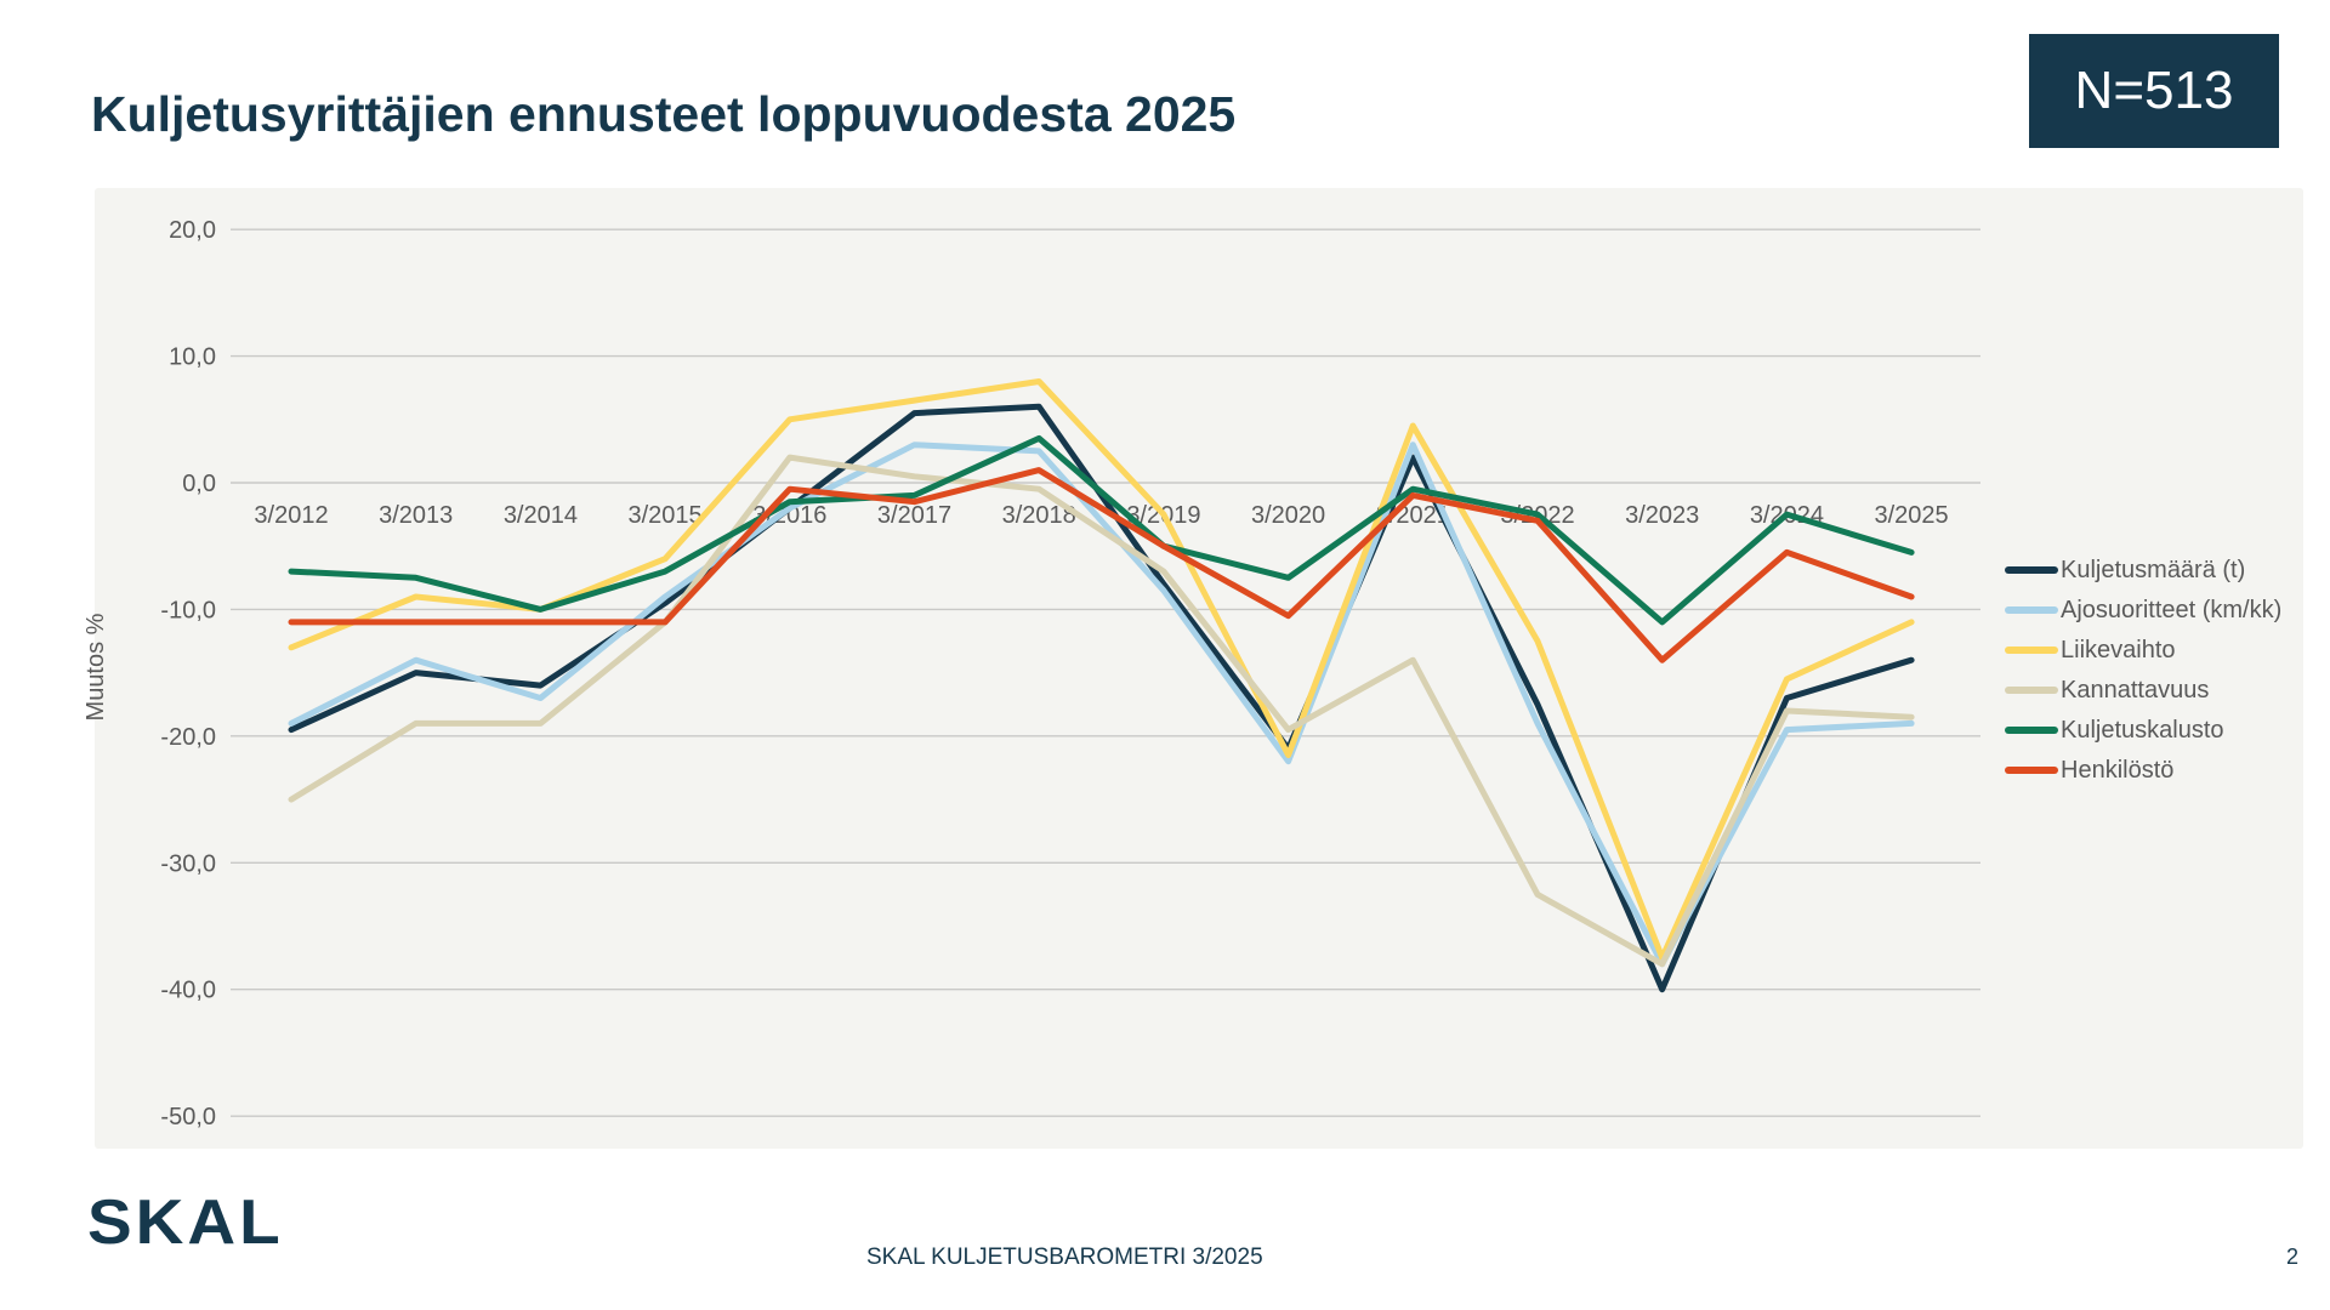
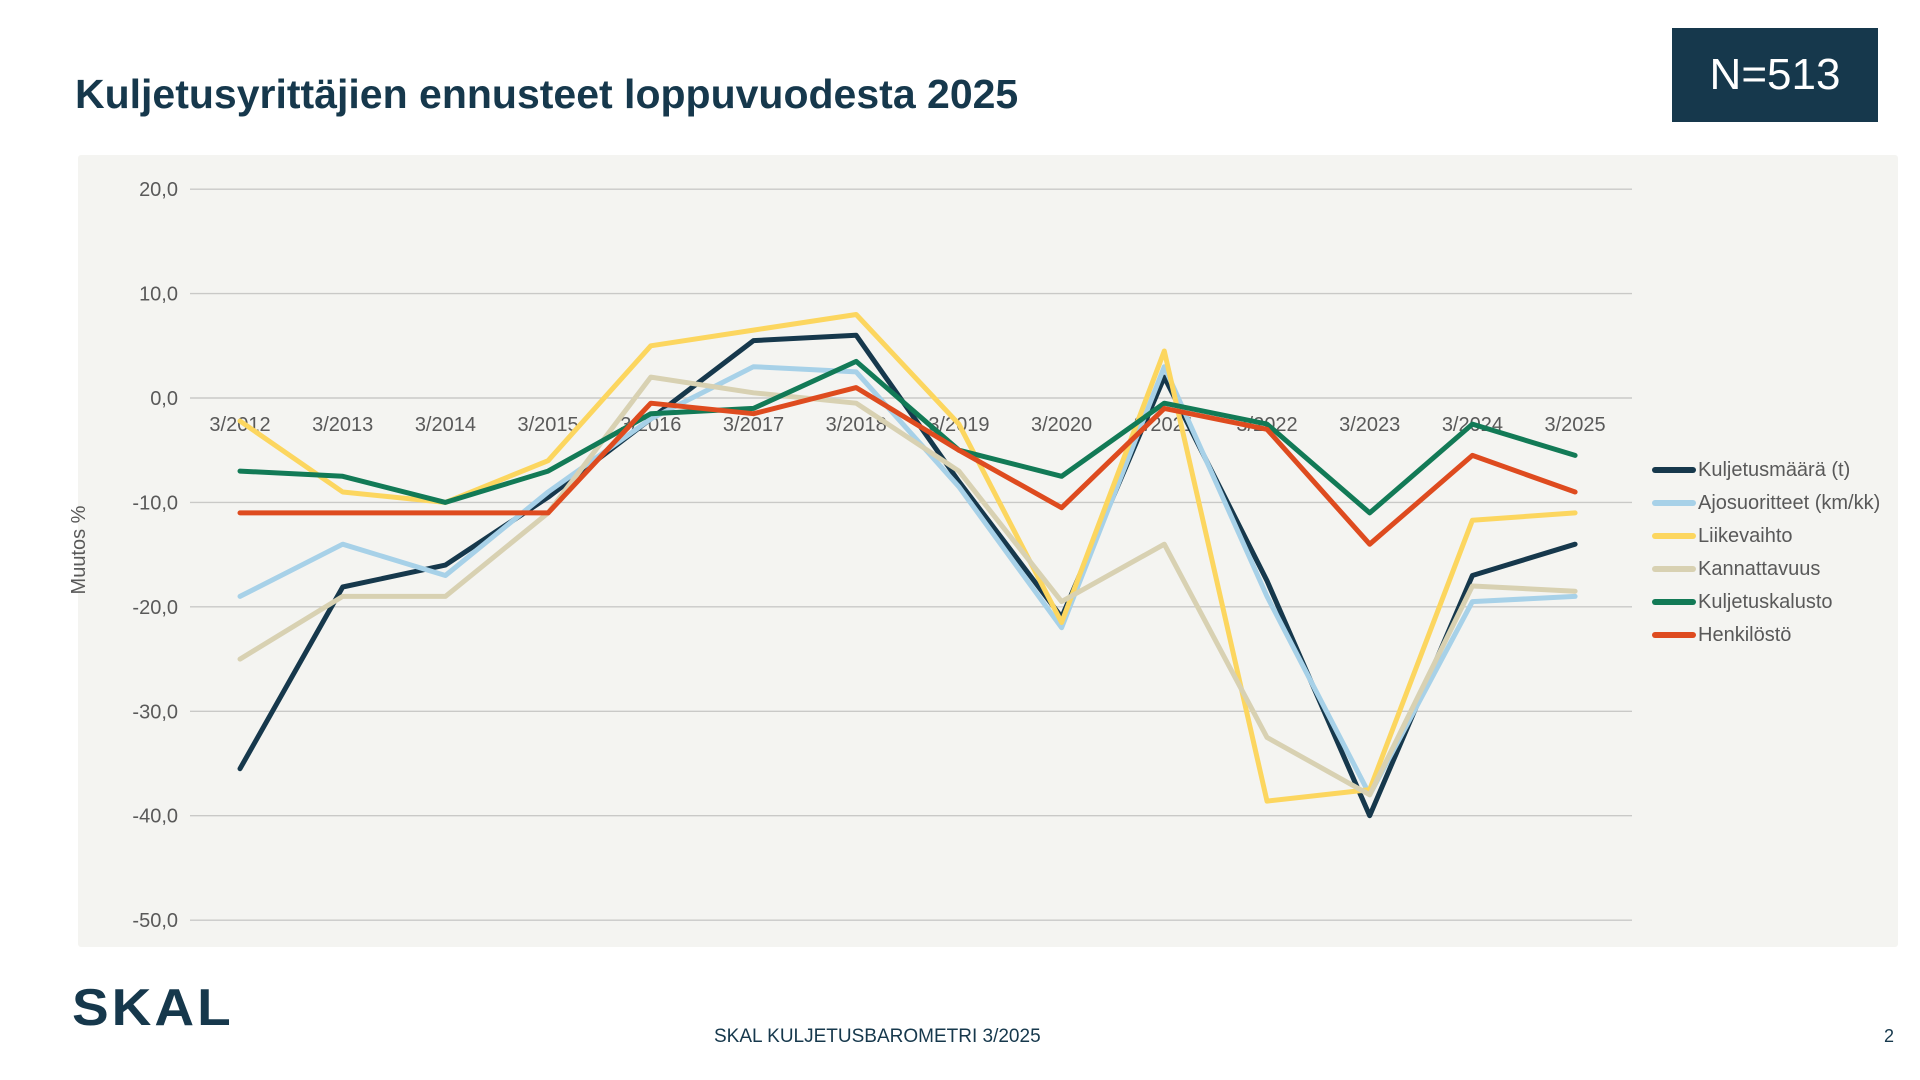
Kuljetusmäärä (t)/3/2012: -19,5 -> -35,5
Liikevaihto/3/2012: -13,0 -> -2,2
Kuljetusmäärä (t)/3/2013: -15,0 -> -18,1
Liikevaihto/3/2022: -12,5 -> -38,6
Liikevaihto/3/2024: -15,5 -> -11,7
